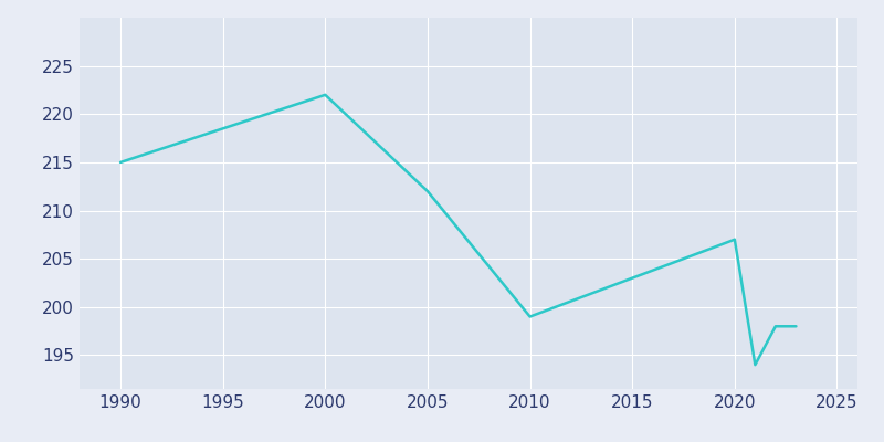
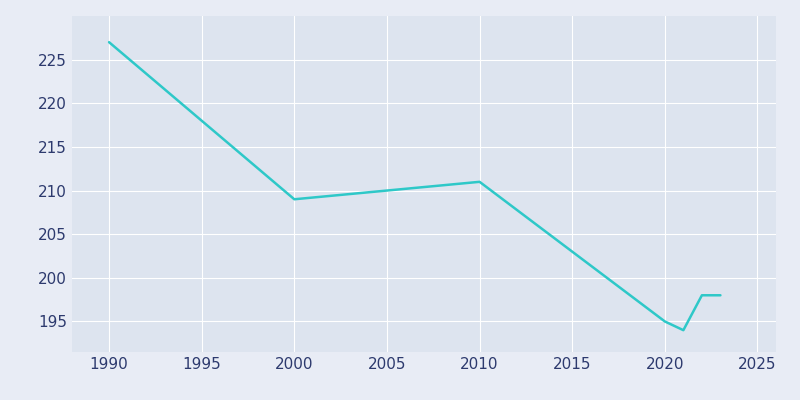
1990: 215 -> 227
2000: 222 -> 209
2005: 212 -> 210
2010: 199 -> 211
2020: 207 -> 195
